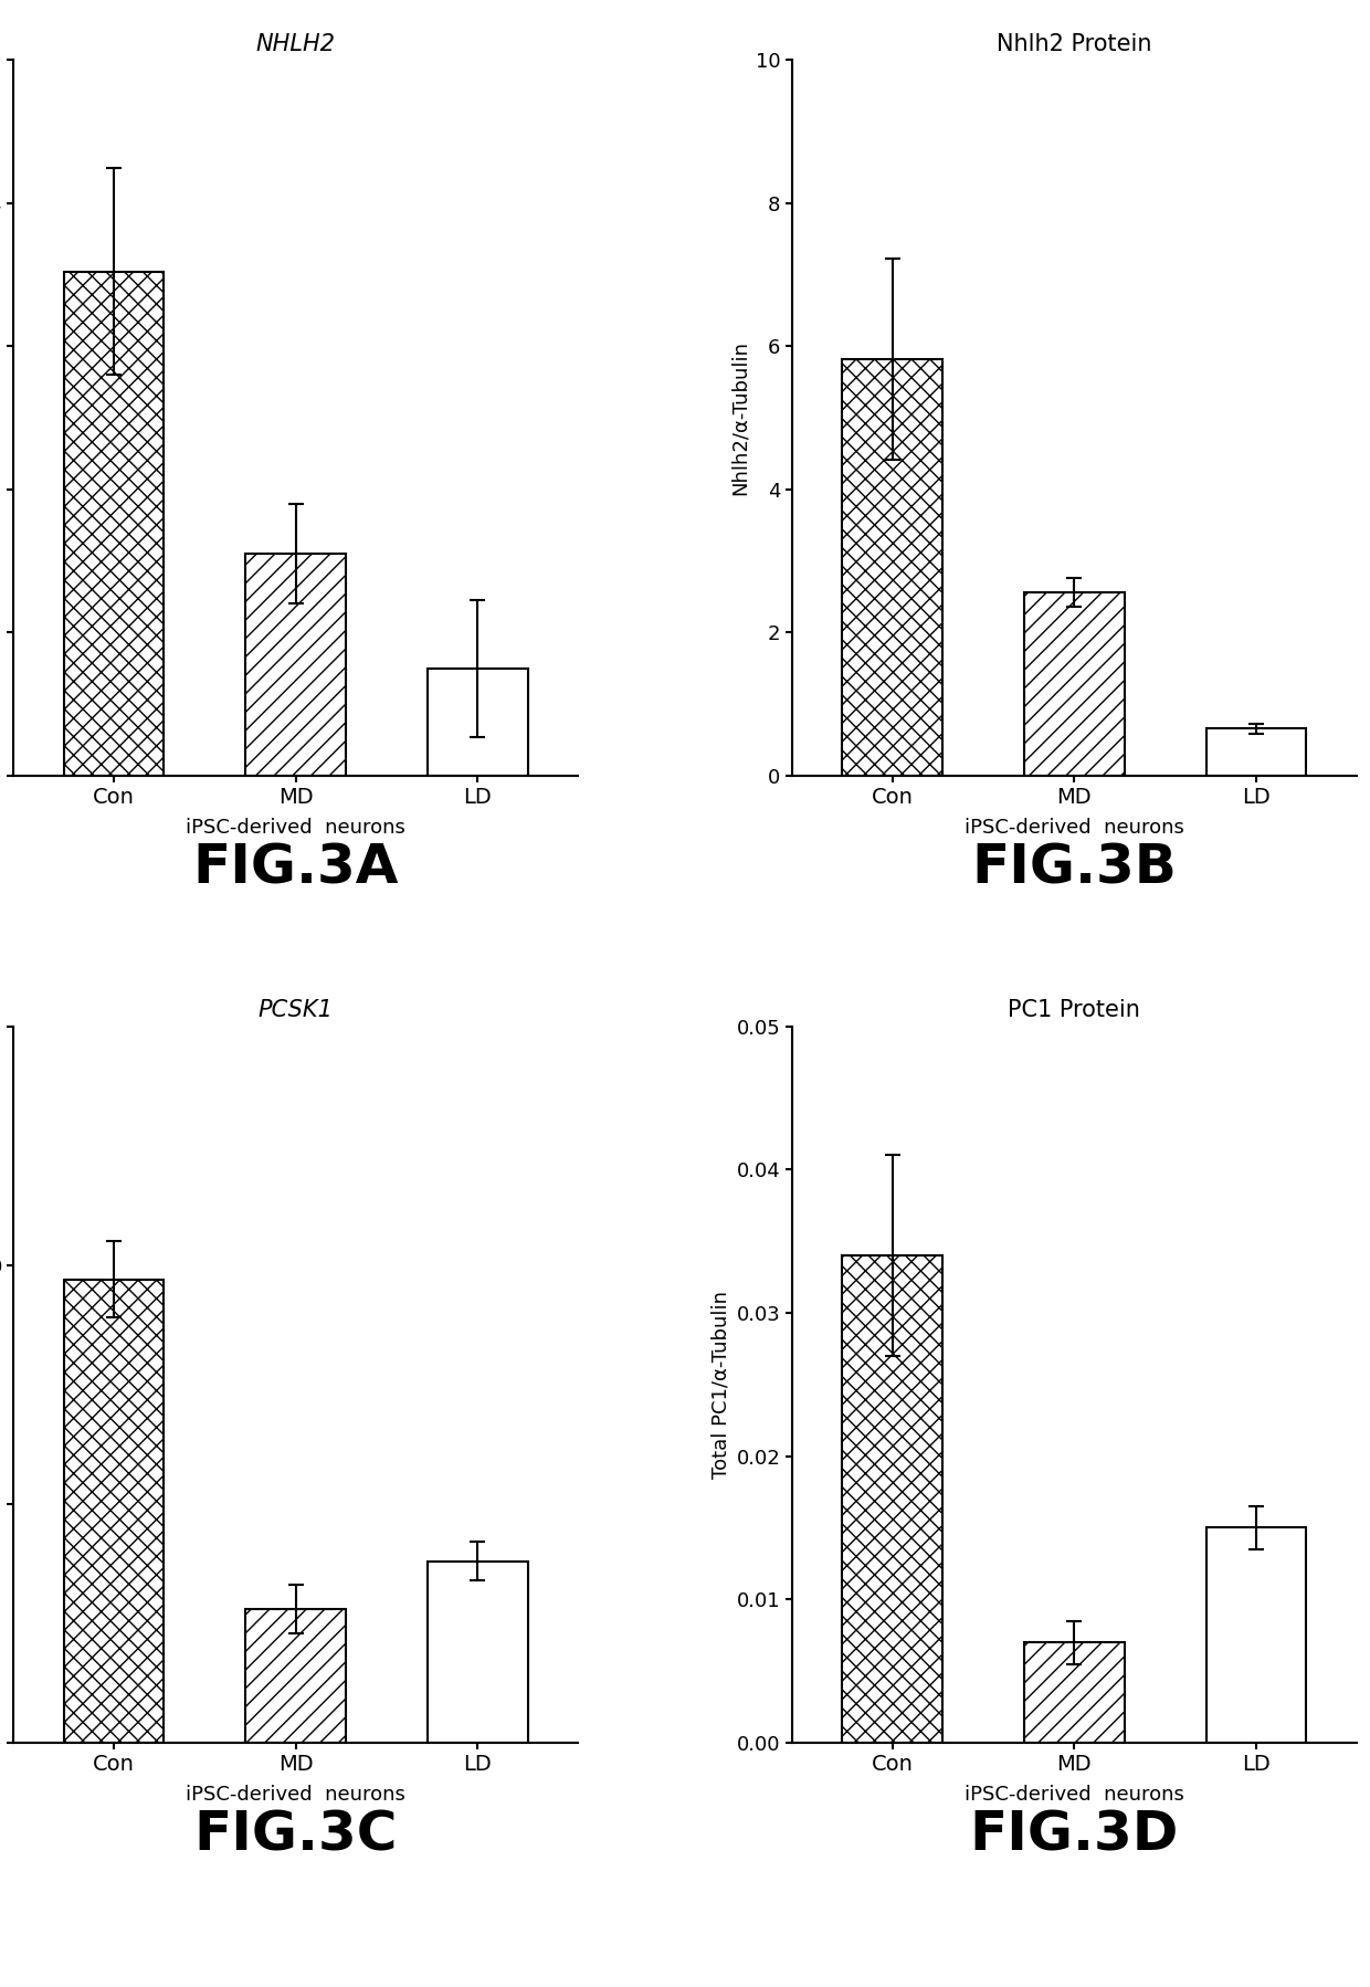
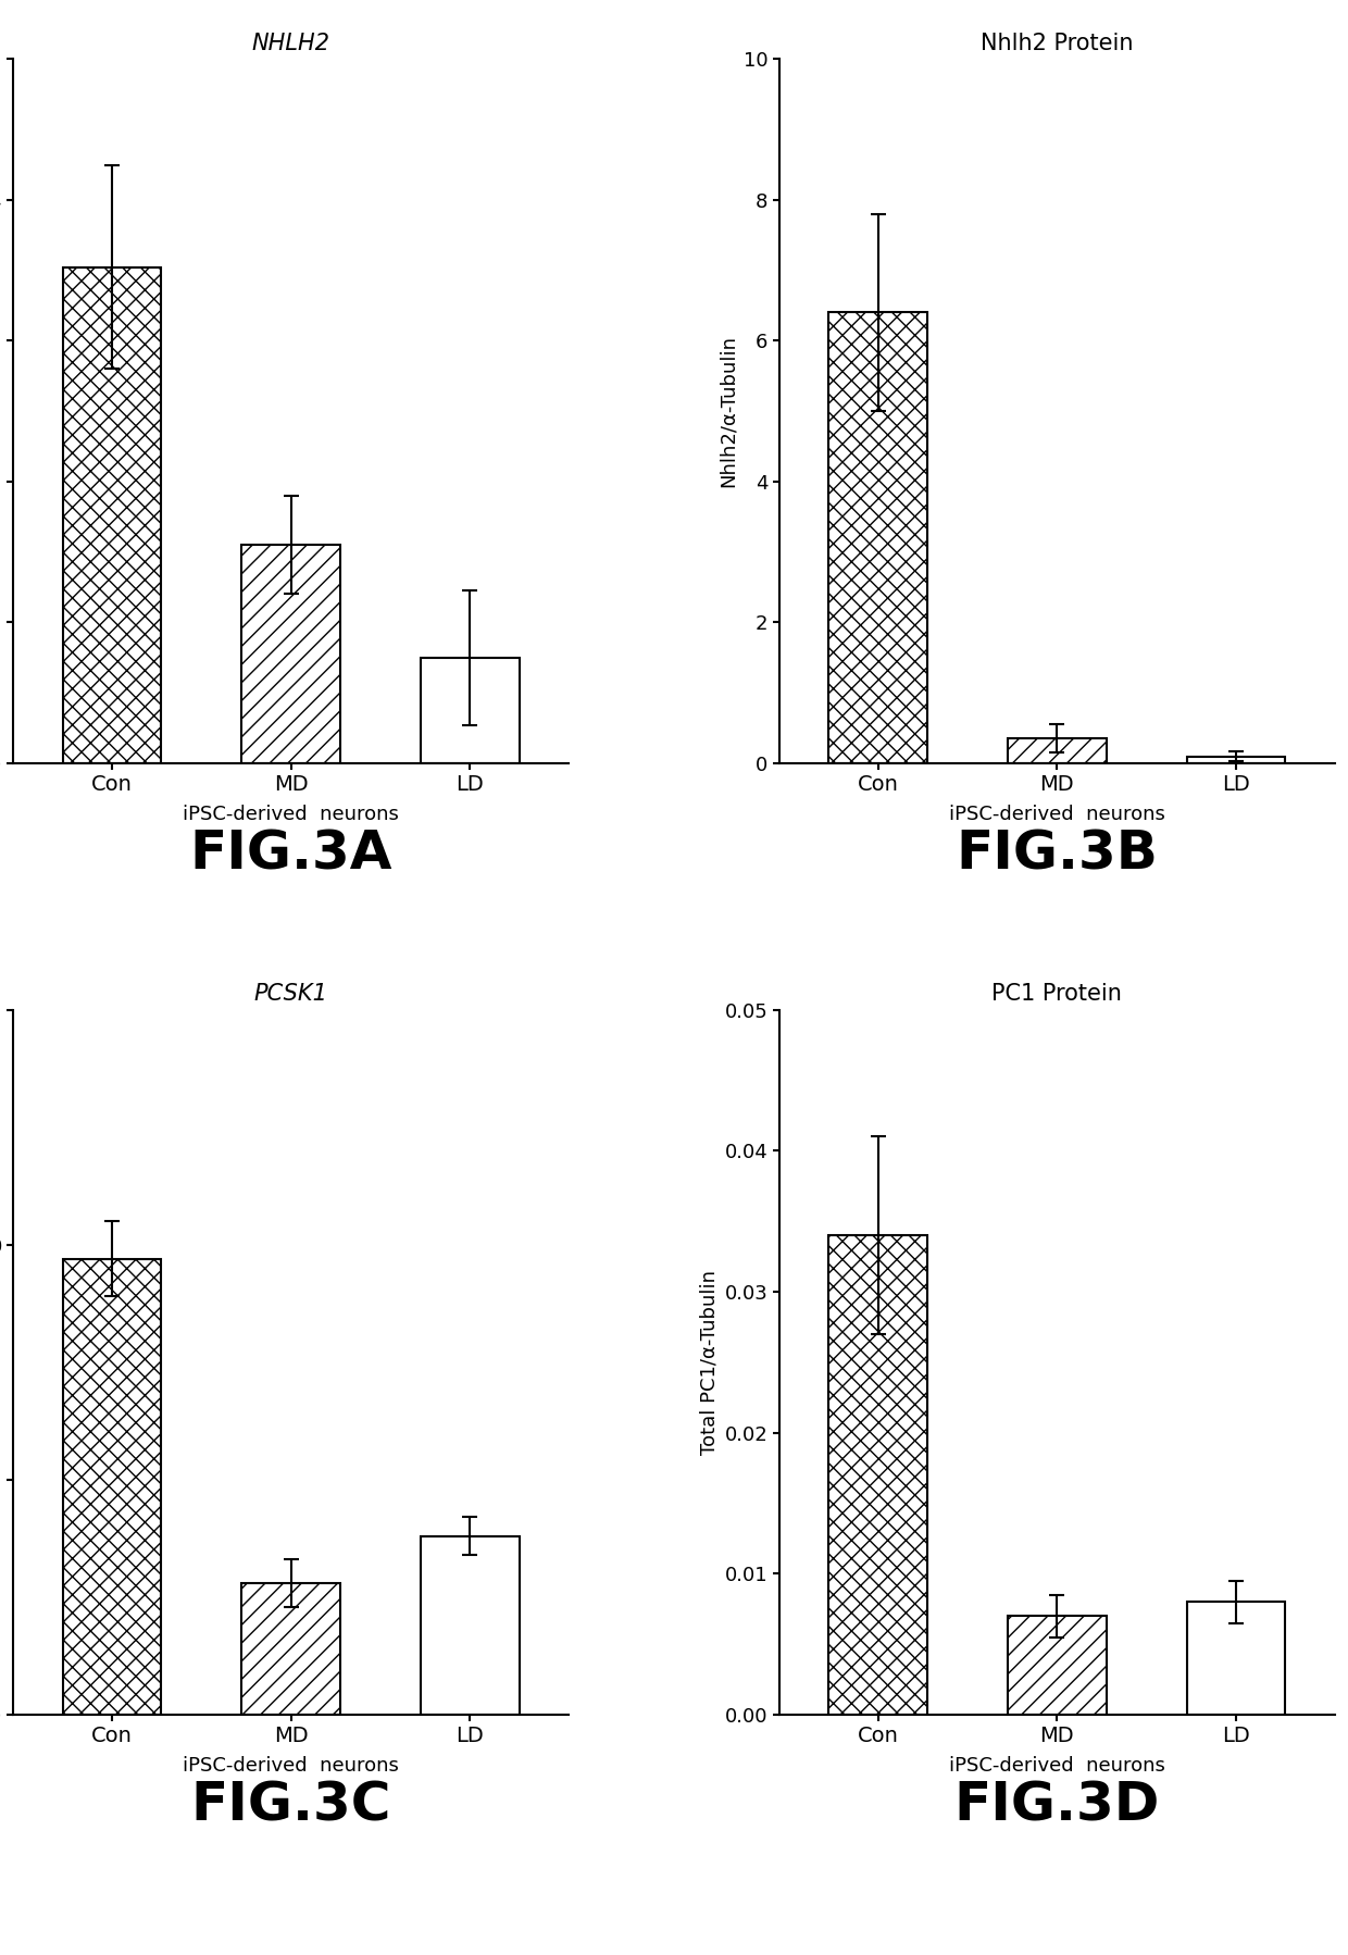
Nhlh2 Protein/Con: 5.82 -> 6.40
Nhlh2 Protein/MD: 2.56 -> 0.35
Nhlh2 Protein/LD: 0.66 -> 0.10
PC1 Protein/LD: 0.015 -> 0.008
